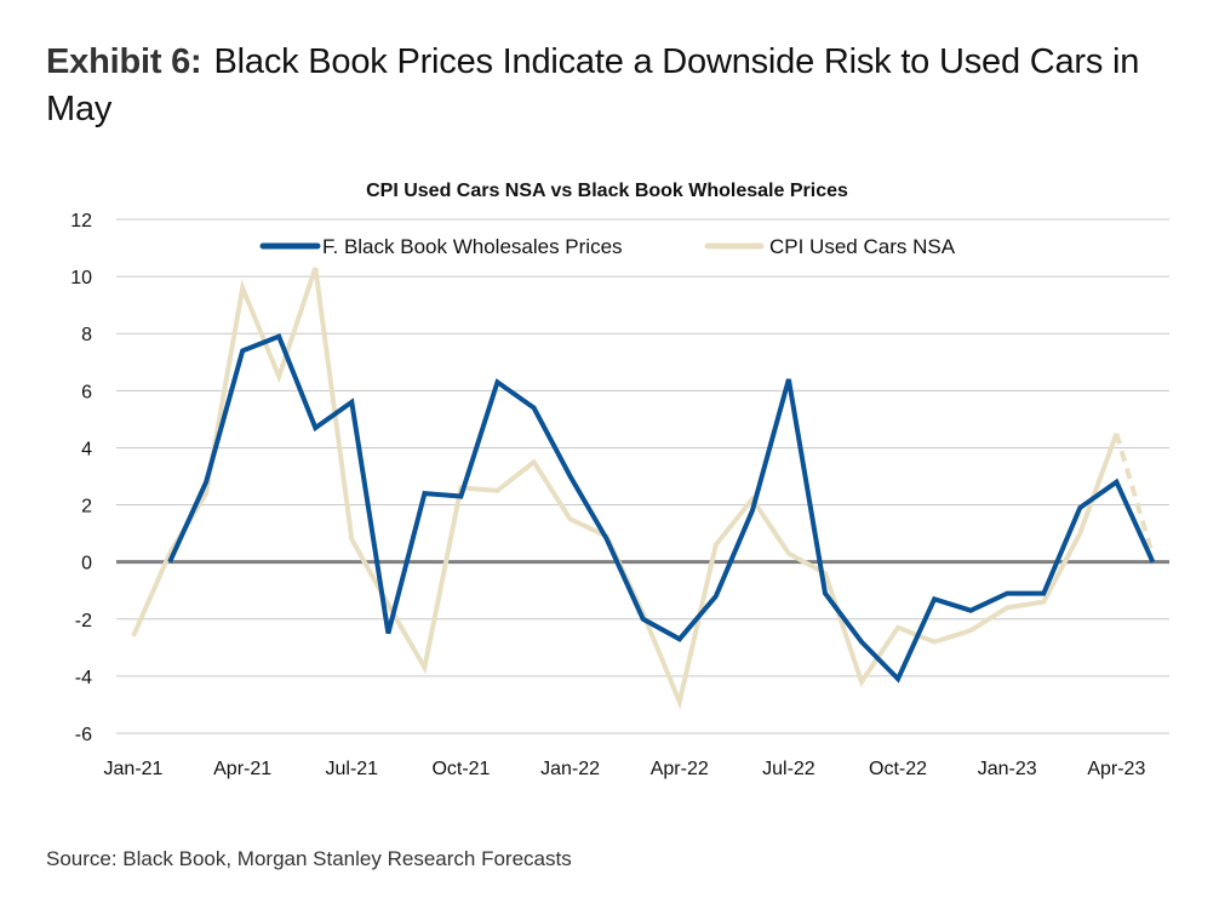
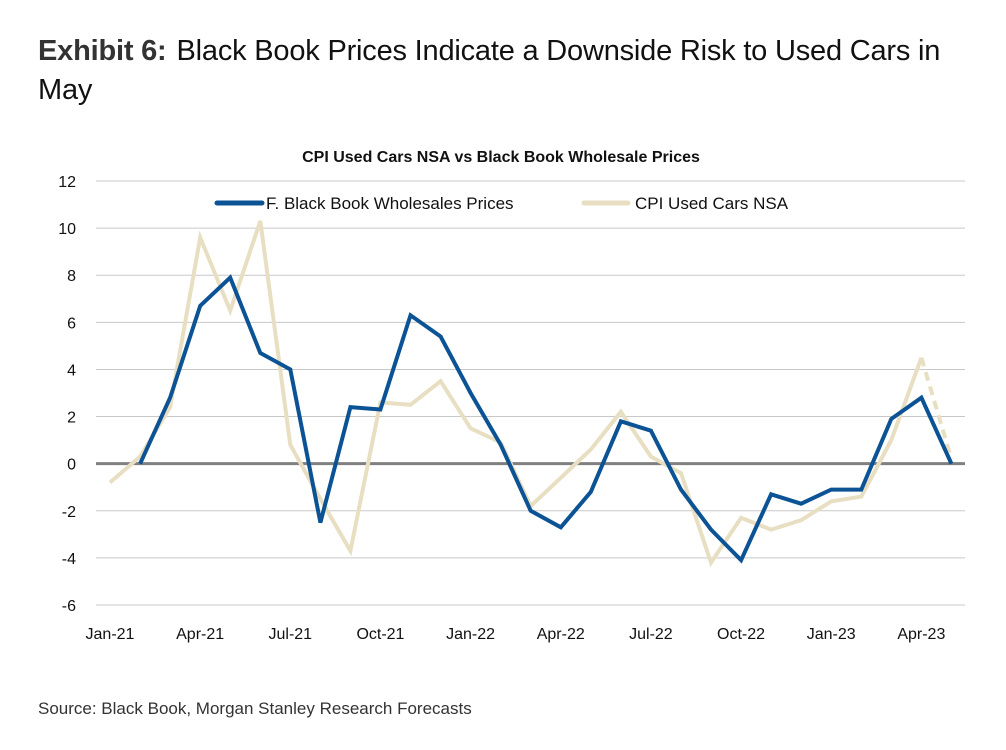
CPI Used Cars NSA/Jan-21: -2.6 -> -0.8
F. Black Book Wholesales Prices/Apr-21: 7.4 -> 6.7
F. Black Book Wholesales Prices/Jul-21: 5.6 -> 4.0
CPI Used Cars NSA/Apr-22: -4.9 -> -0.6
F. Black Book Wholesales Prices/Jul-22: 6.4 -> 1.4
